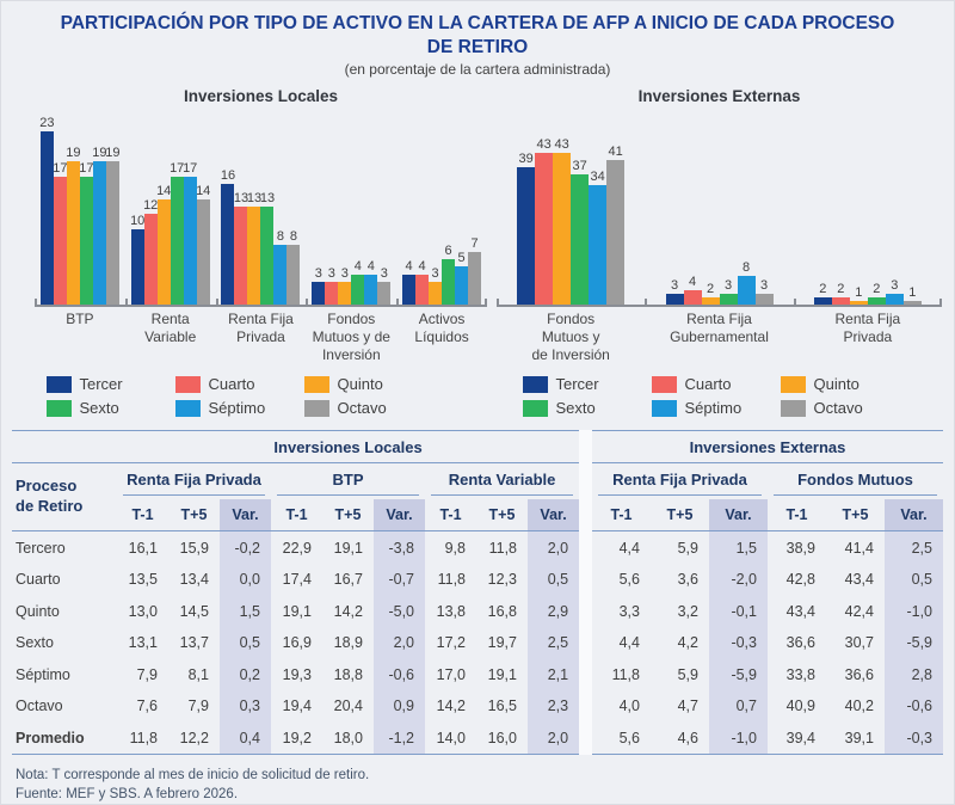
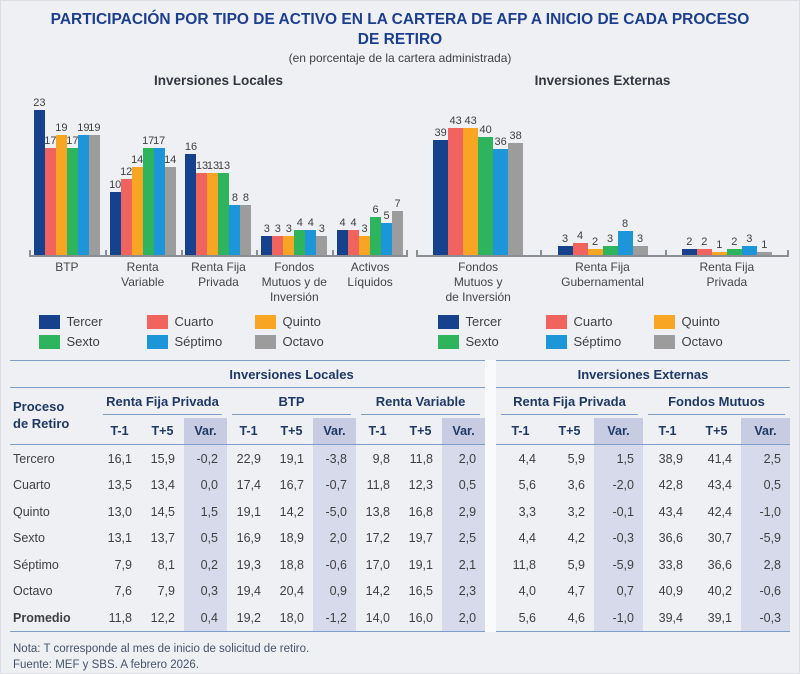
Inversiones Externas/Sexto/Fondos Mutuos y de Inversión: 37 -> 40
Inversiones Externas/Séptimo/Fondos Mutuos y de Inversión: 34 -> 36
Inversiones Externas/Octavo/Fondos Mutuos y de Inversión: 41 -> 38
